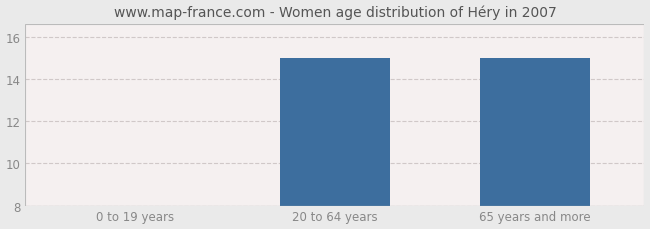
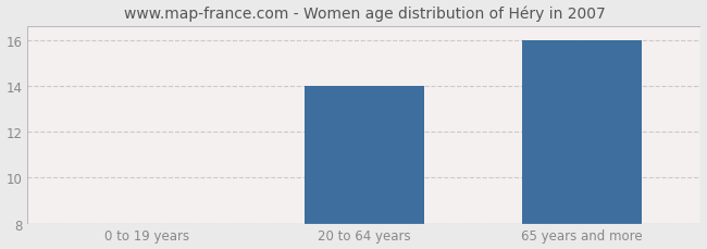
20 to 64 years: 15.00 -> 14.00
65 years and more: 15.00 -> 16.00
